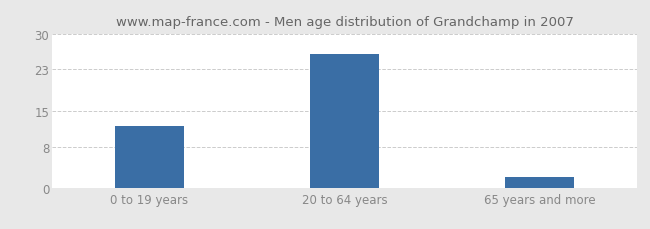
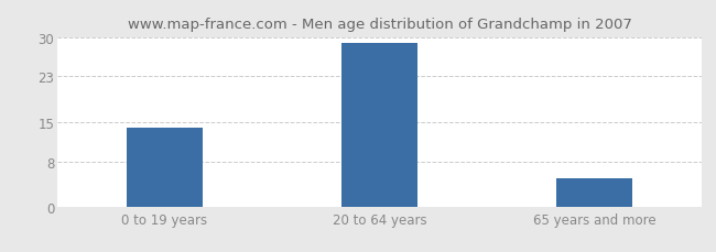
0 to 19 years: 12 -> 14
20 to 64 years: 26 -> 29
65 years and more: 2 -> 5
